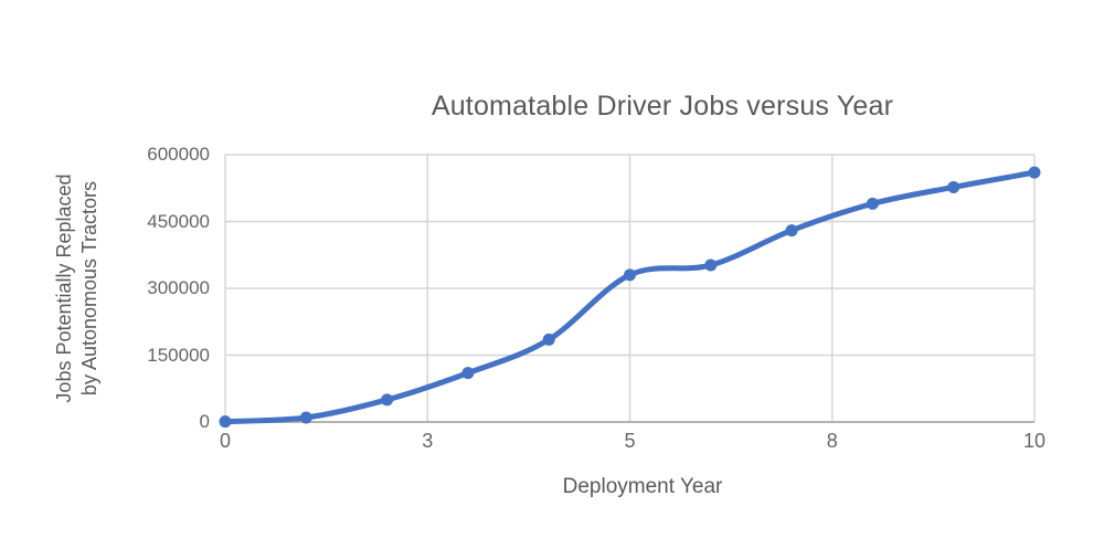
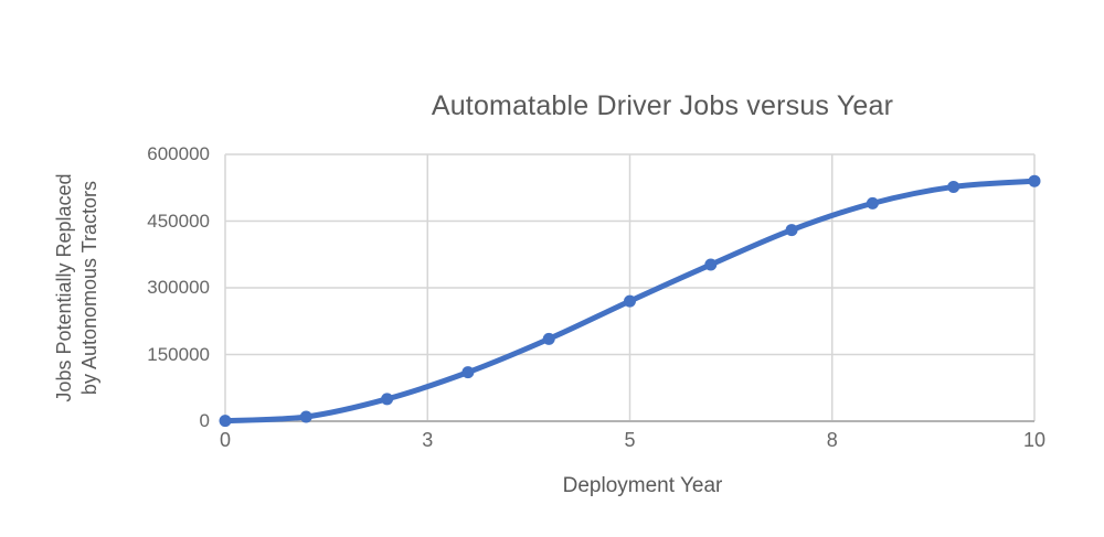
5: 330000 -> 270000
10: 560000 -> 540000
